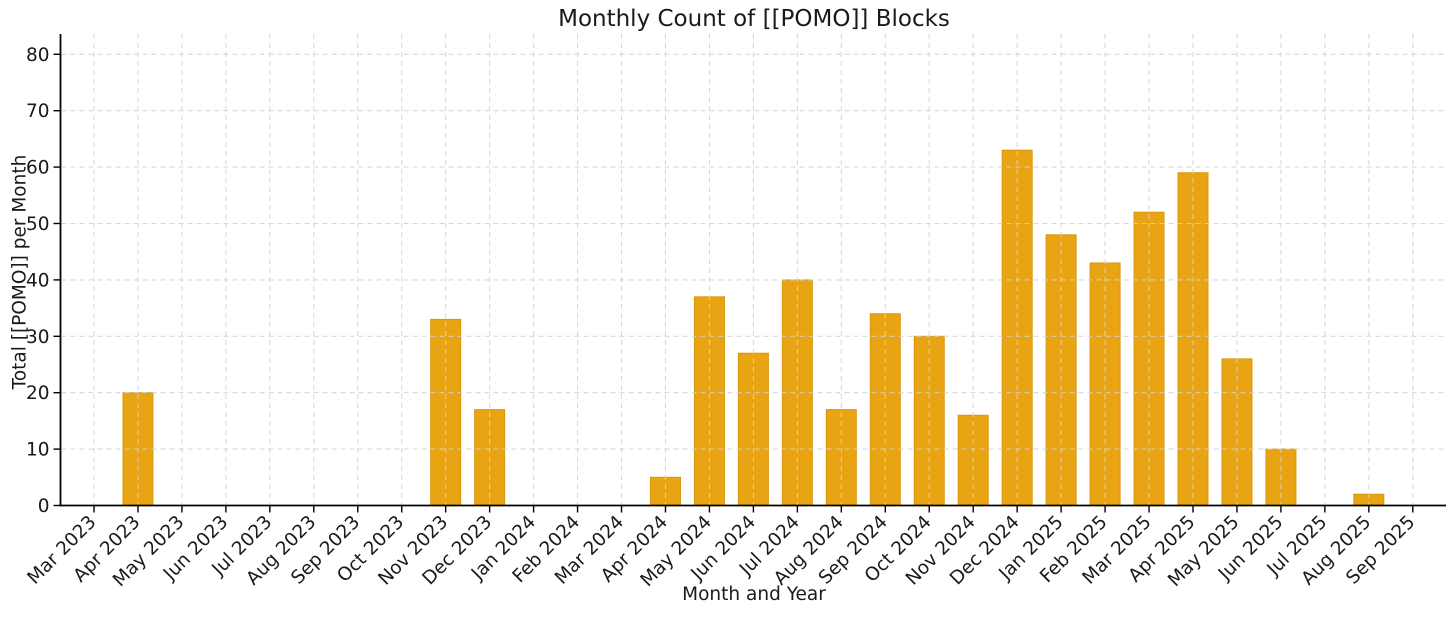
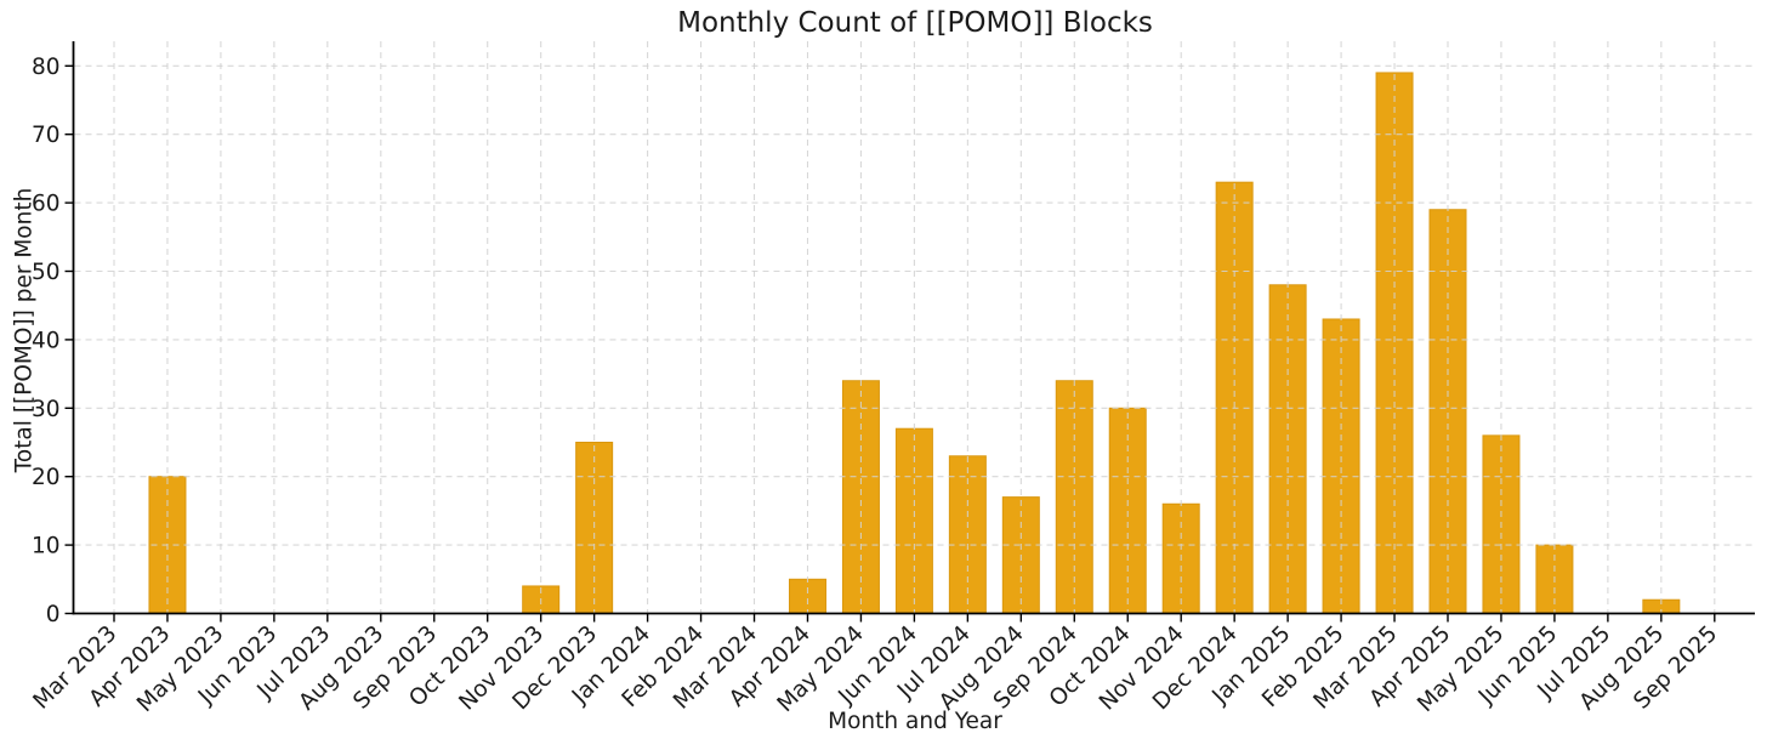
Nov 2023: 33 -> 4
Dec 2023: 17 -> 25
May 2024: 37 -> 34
Jul 2024: 40 -> 23
Mar 2025: 52 -> 79
